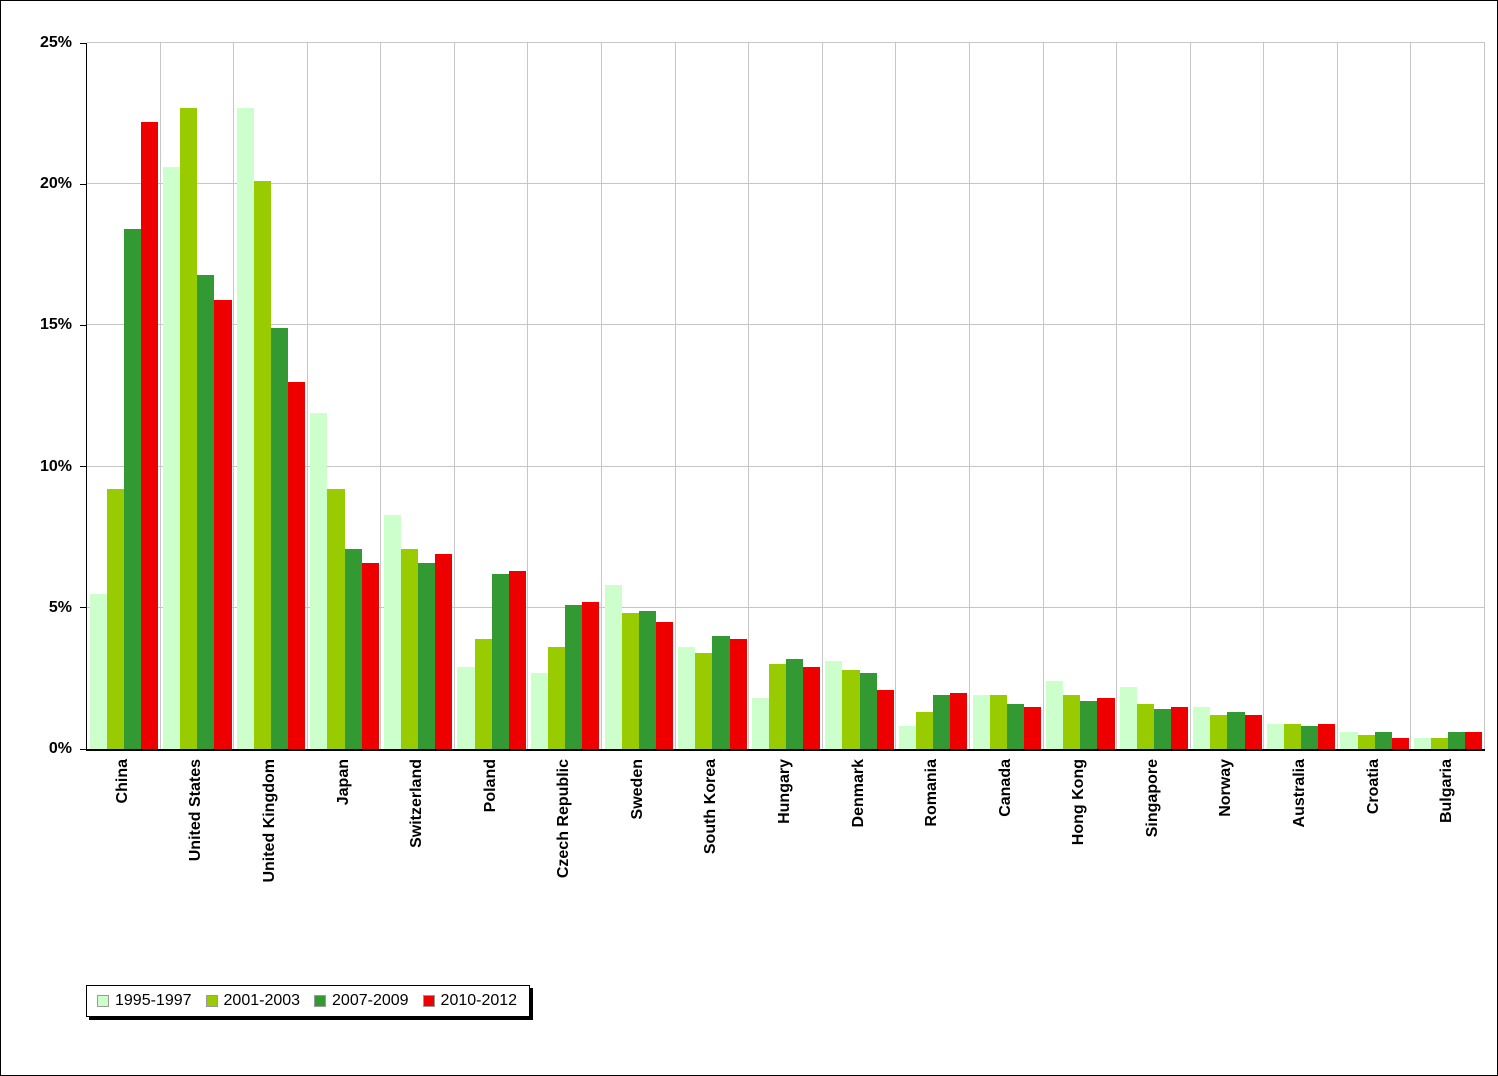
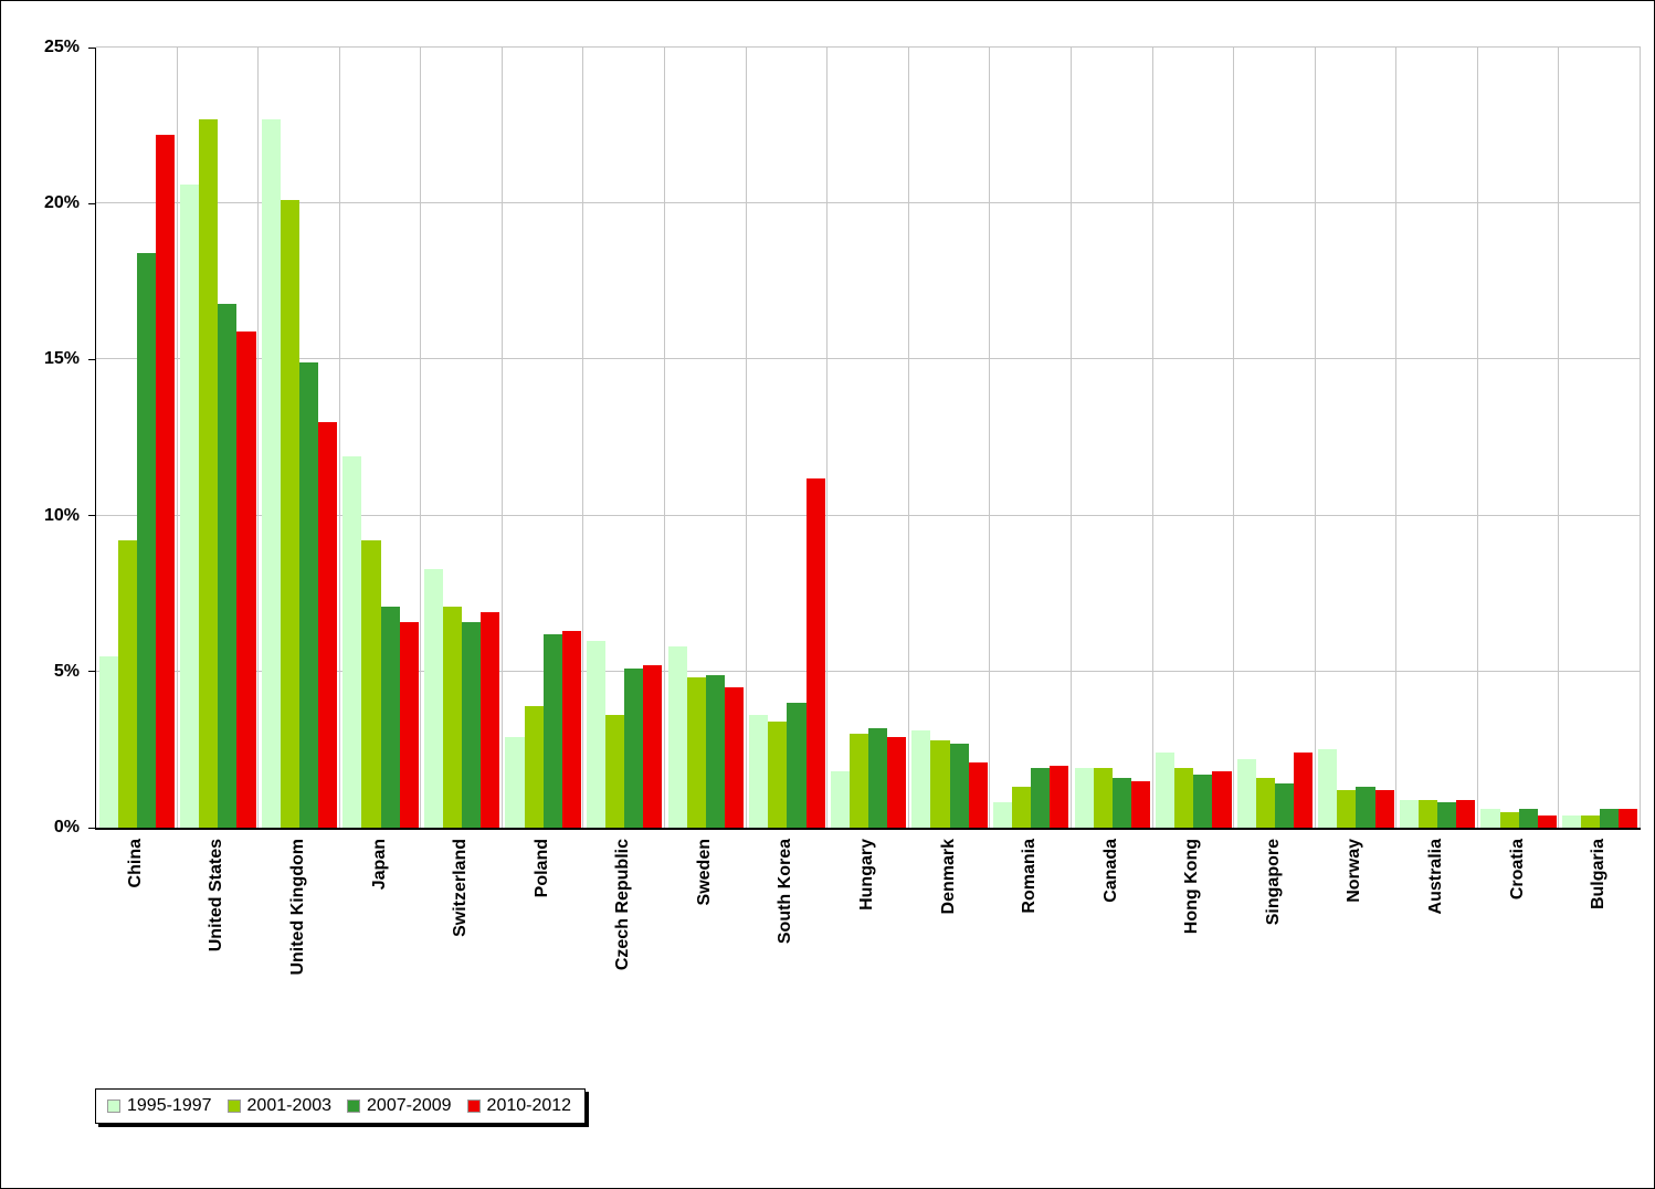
1995-1997/Czech Republic: 2.7% -> 6.0%
2010-2012/South Korea: 3.9% -> 11.2%
2010-2012/Singapore: 1.5% -> 2.4%
1995-1997/Norway: 1.5% -> 2.5%
